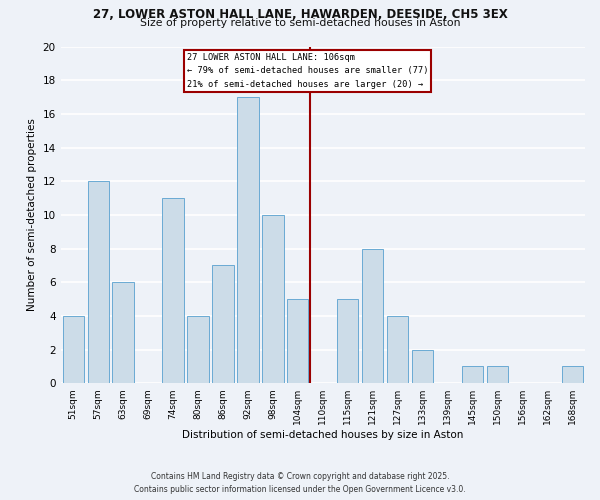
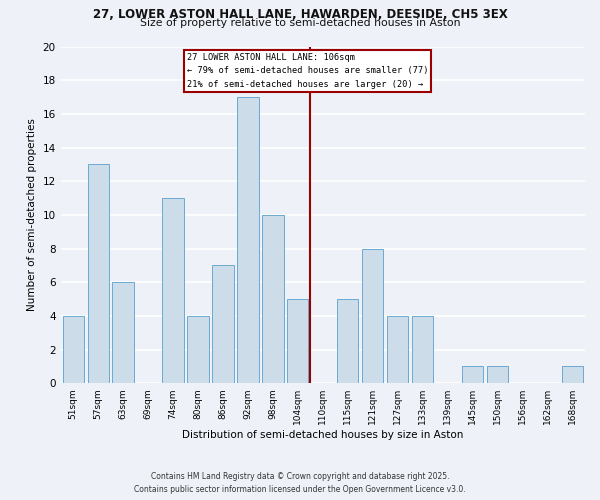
57sqm: 12 -> 13
133sqm: 2 -> 4
